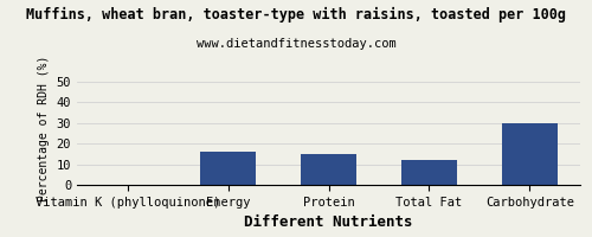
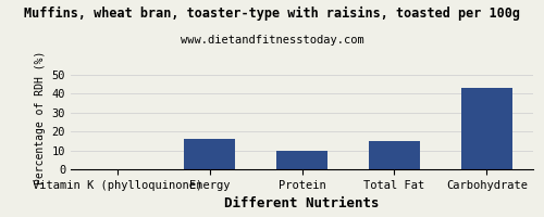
Protein: 15 -> 10
Total Fat: 12 -> 15
Carbohydrate: 30 -> 43
